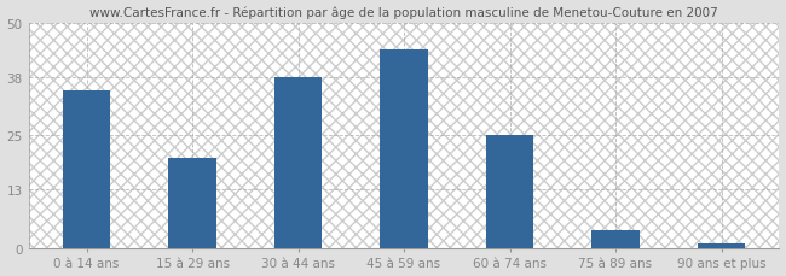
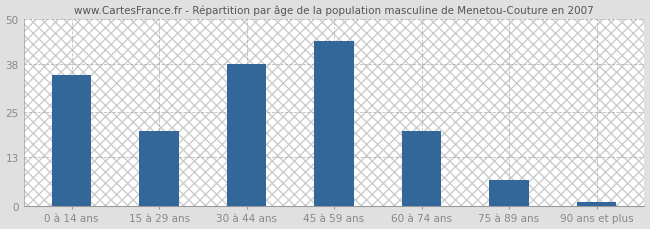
60 à 74 ans: 25 -> 20
75 à 89 ans: 4 -> 7
